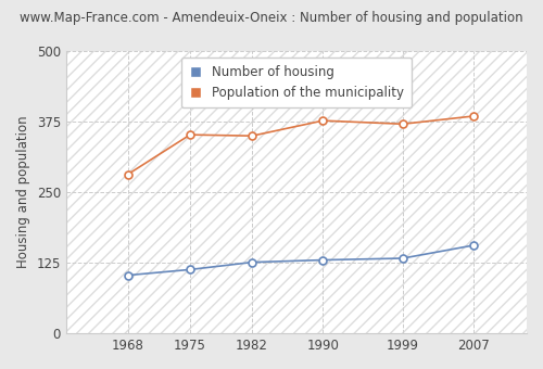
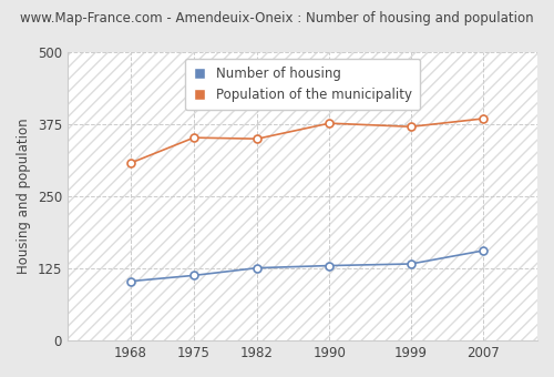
Population of the municipality/1968: 282 -> 308
